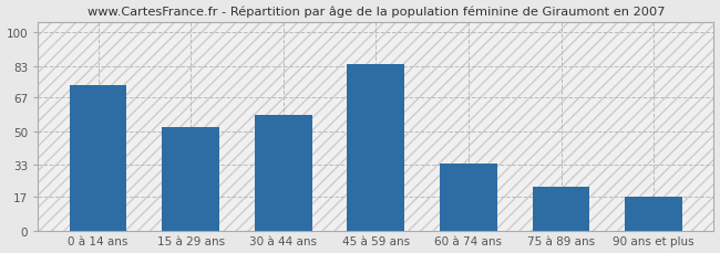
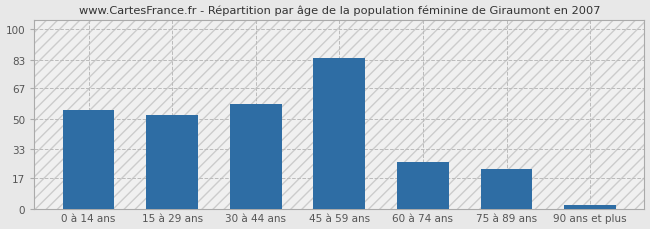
0 à 14 ans: 73 -> 55
60 à 74 ans: 34 -> 26
90 ans et plus: 17 -> 2
